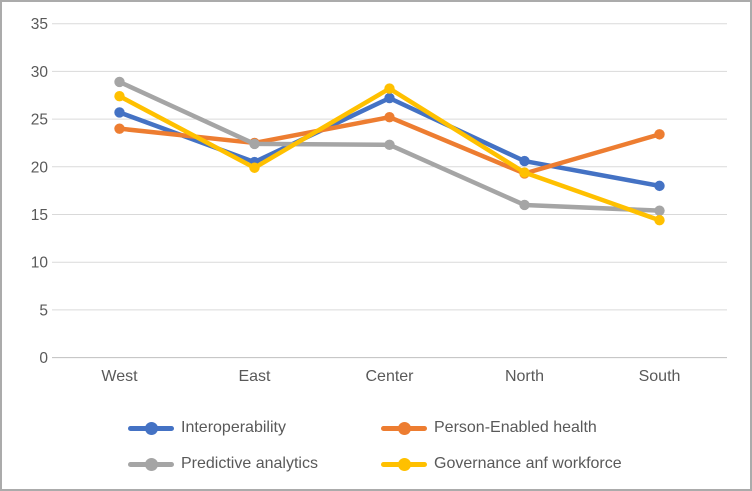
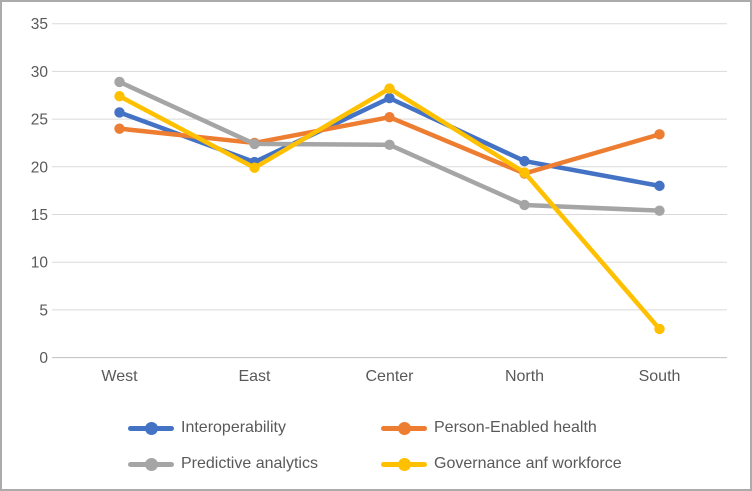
Governance anf workforce/South: 14 -> 3
